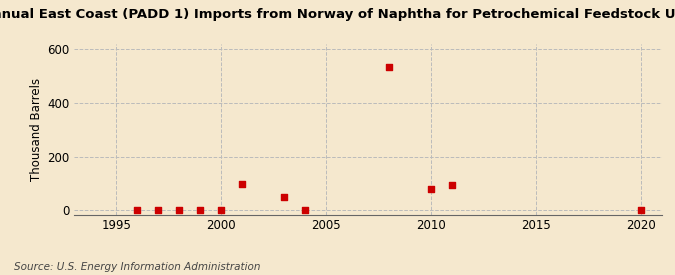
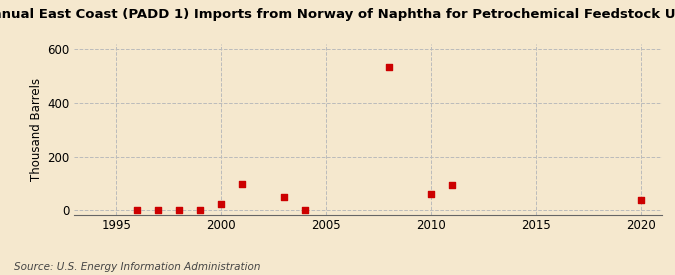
2000: 2 -> 25
2010: 80 -> 60
2020: 2 -> 40
